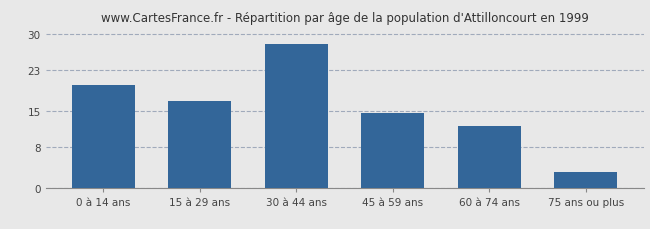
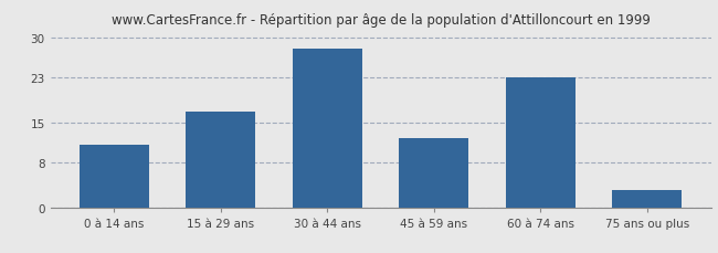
0 à 14 ans: 20.0 -> 11.0
45 à 59 ans: 14.5 -> 12.2
60 à 74 ans: 12.0 -> 23.0
